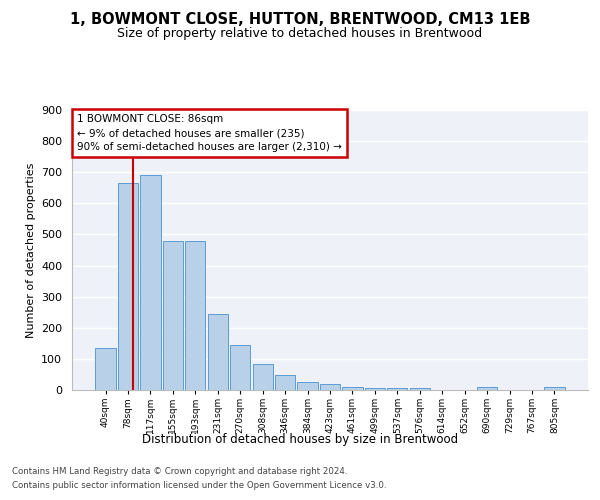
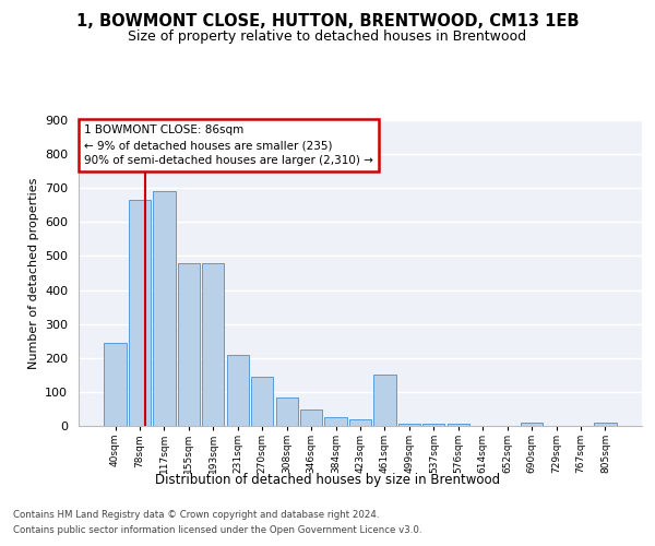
40sqm: 135 -> 245
231sqm: 245 -> 210
461sqm: 10 -> 150
